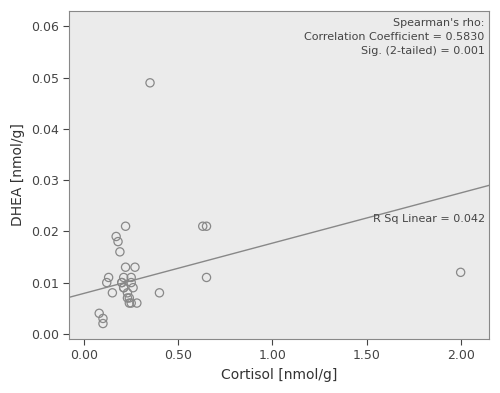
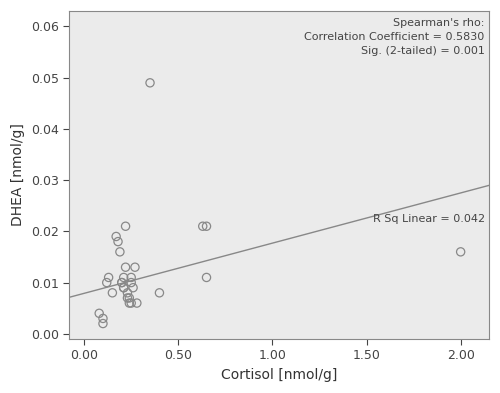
2.00: 0.012 -> 0.016
